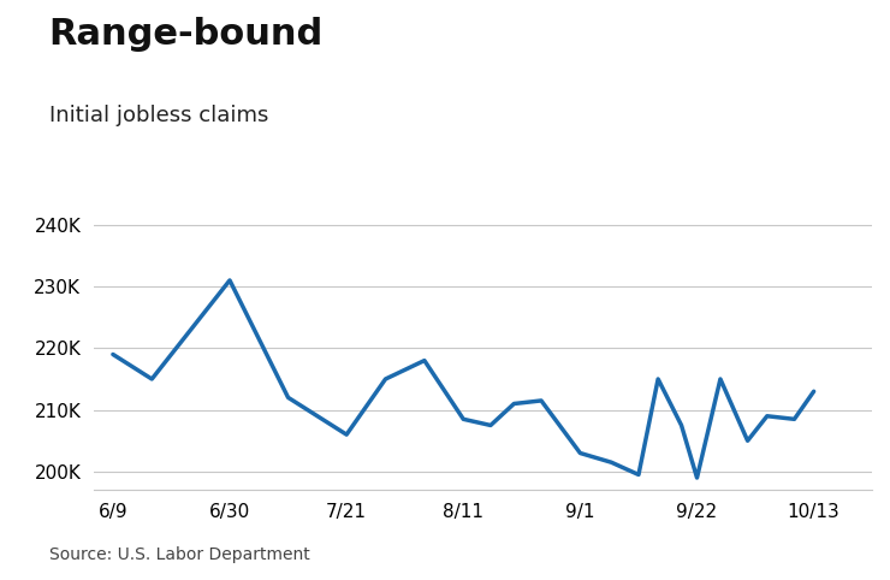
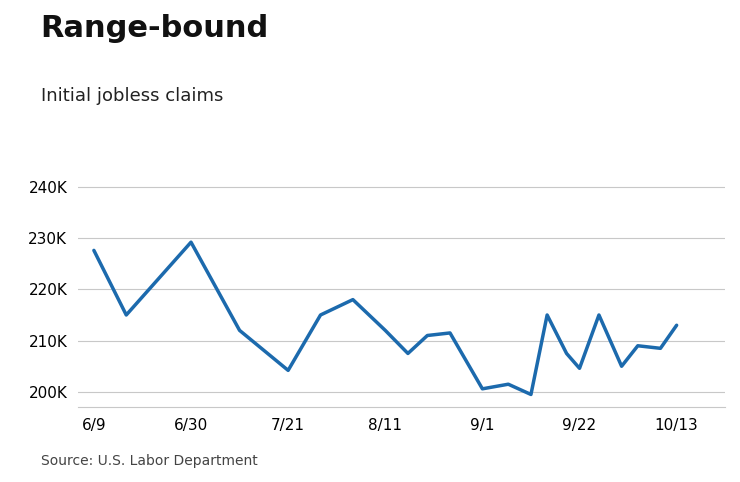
6/9: 219.0K -> 227.6K
6/30: 231.0K -> 229.2K
7/21: 206.0K -> 204.2K
8/11: 208.5K -> 212.0K
9/1: 203.0K -> 200.6K
9/22: 199.0K -> 204.6K
